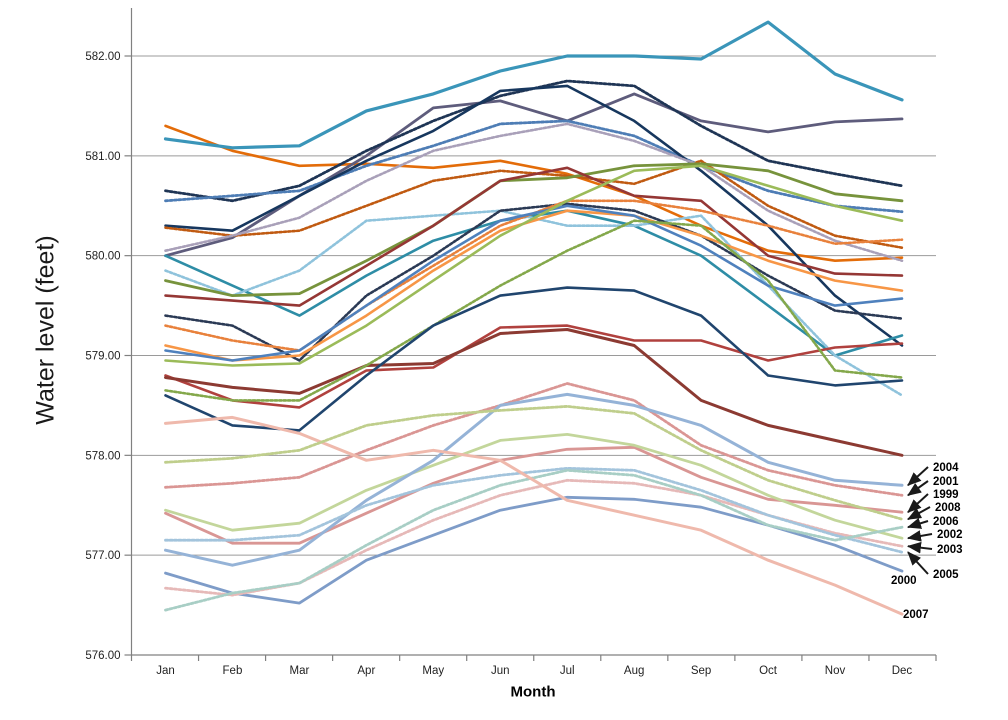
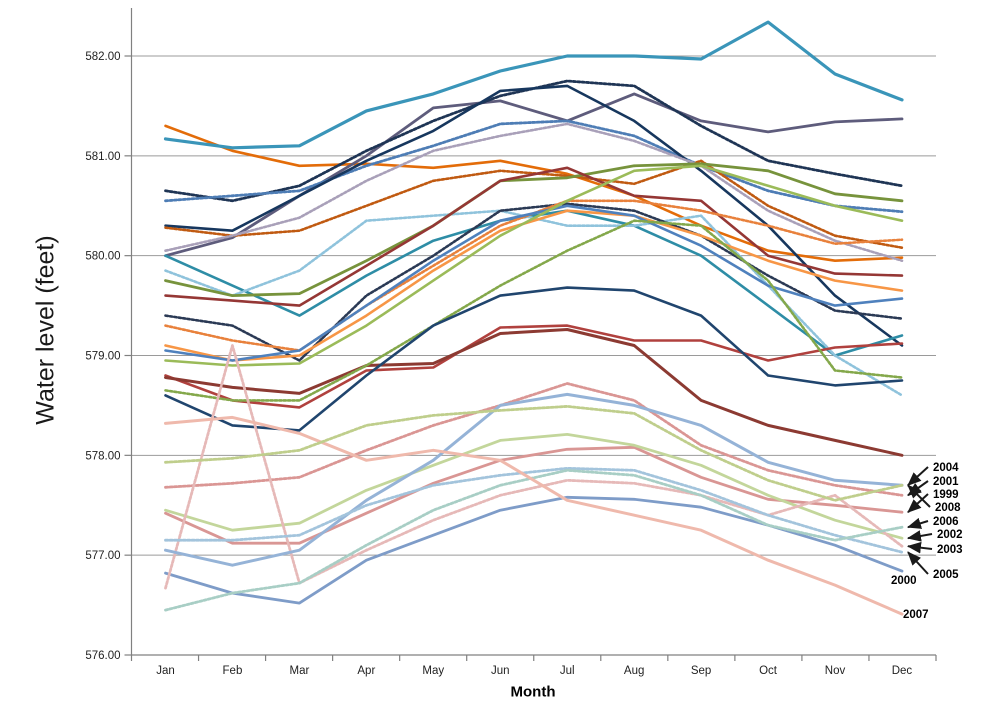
2003/Feb: 576.6 -> 579.1
2003/Nov: 577.2 -> 577.6
2008/Dec: 577.4 -> 577.7
